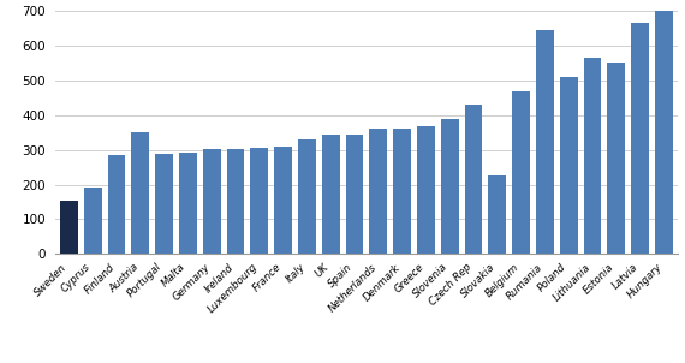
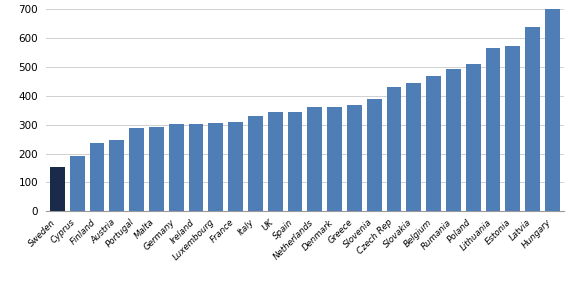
Finland: 285 -> 238
Austria: 350 -> 248
Slovakia: 225 -> 445
Rumania: 645 -> 492
Estonia: 550 -> 572
Latvia: 665 -> 638
